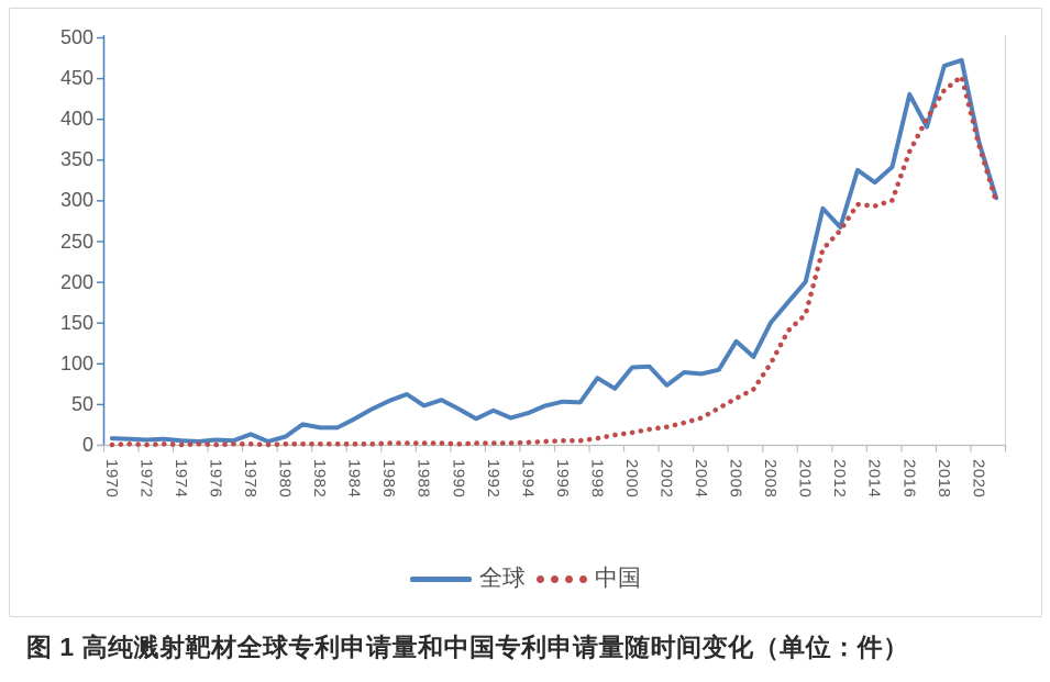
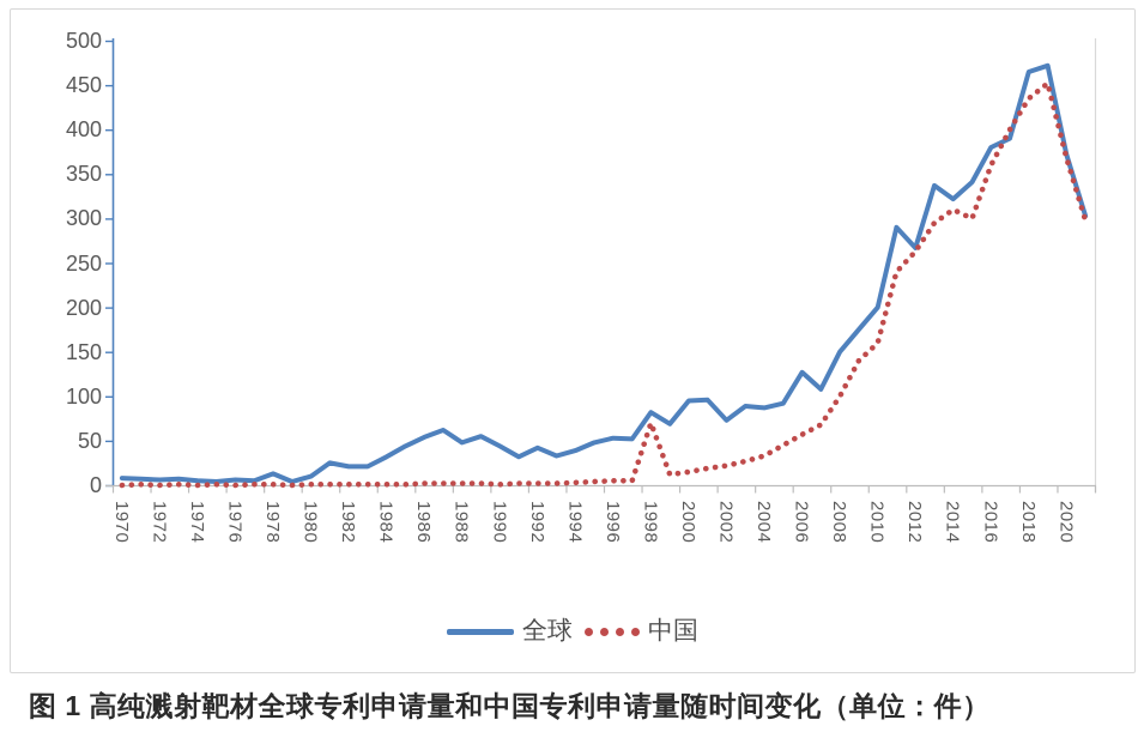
中国/1998: 10 -> 70
中国/2014: 290 -> 310
全球/2016: 430 -> 380
